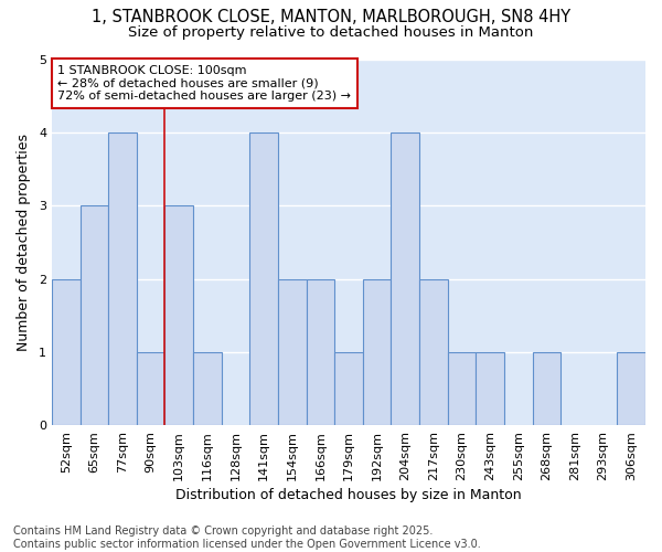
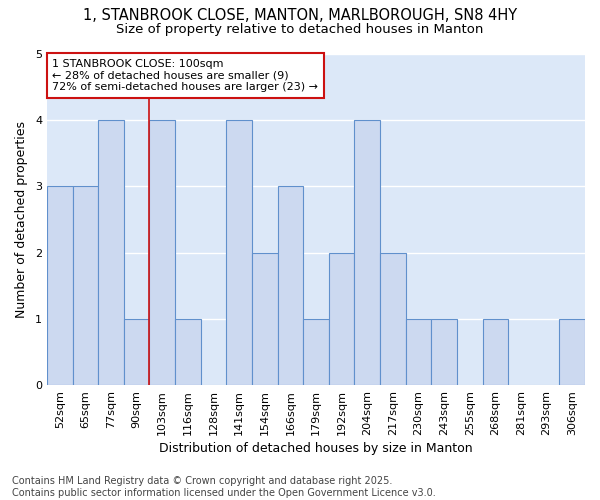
52sqm: 2 -> 3
103sqm: 3 -> 4
166sqm: 2 -> 3
